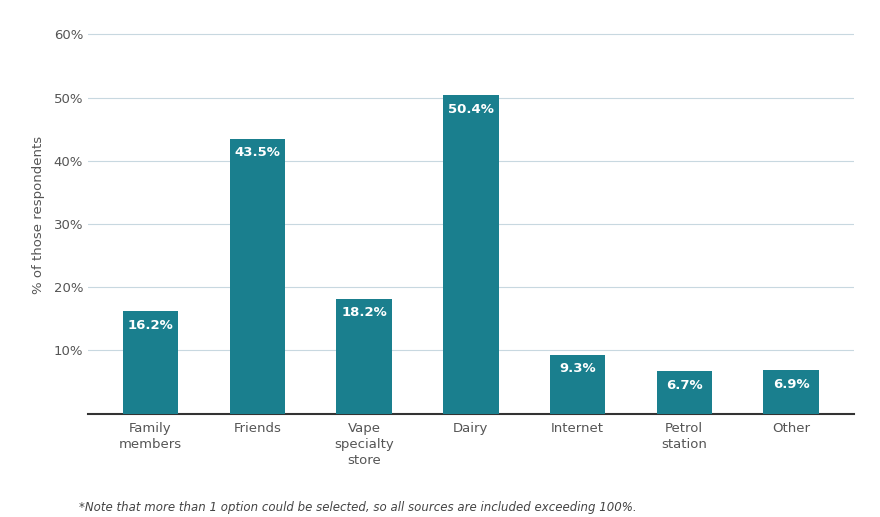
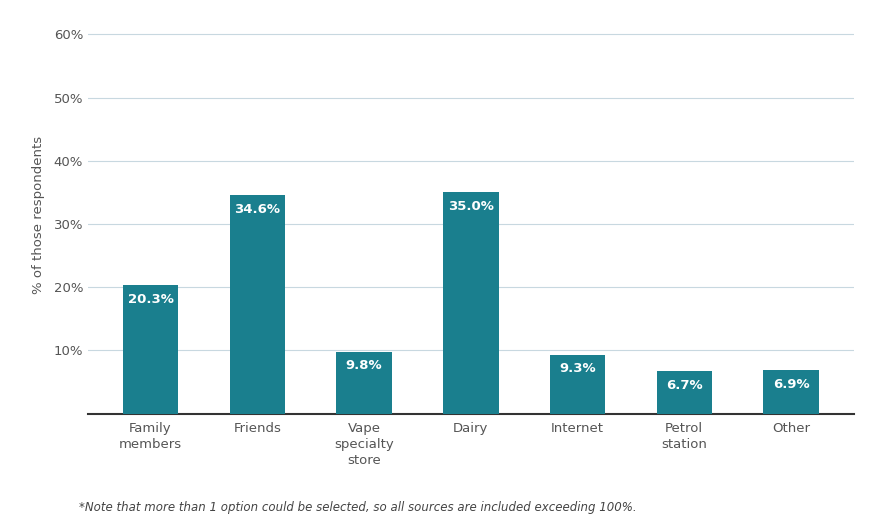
Family members: 16.2% -> 20.3%
Friends: 43.5% -> 34.6%
Vape specialty store: 18.2% -> 9.8%
Dairy: 50.4% -> 35.0%
